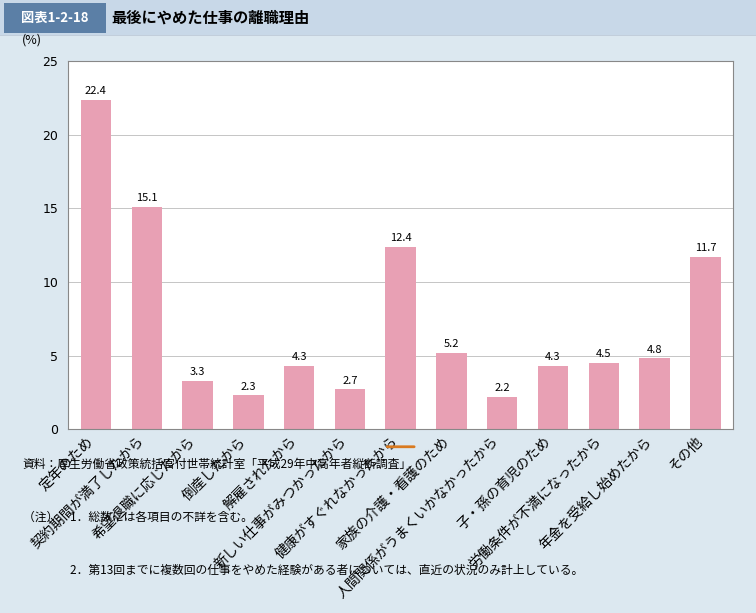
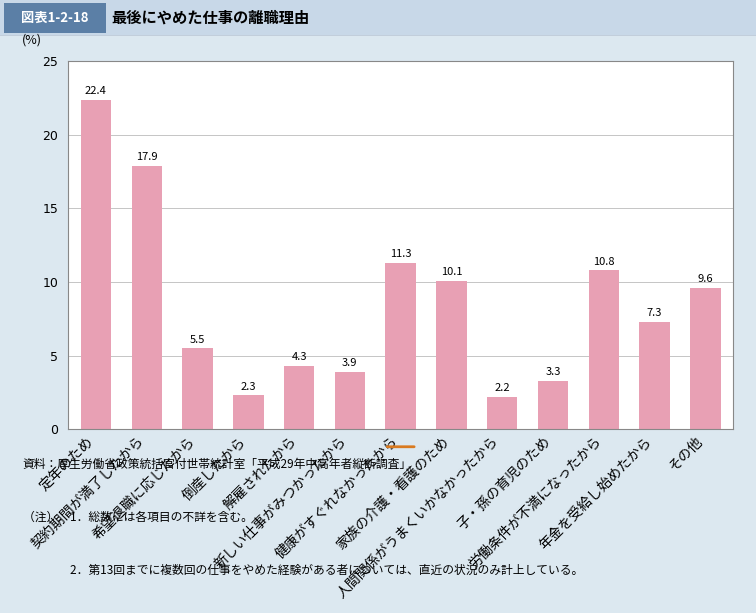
契約期間が満了したから: 15.1 -> 17.9
希望退職に応じたから: 3.3 -> 5.5
新しい仕事がみつかったから: 2.7 -> 3.9
健康がすぐれなかったから: 12.4 -> 11.3
家族の介護・看護のため: 5.2 -> 10.1
子・孫の育児のため: 4.3 -> 3.3
労働条件が不満になったから: 4.5 -> 10.8
年金を受給し始めたから: 4.8 -> 7.3
その他: 11.7 -> 9.6
